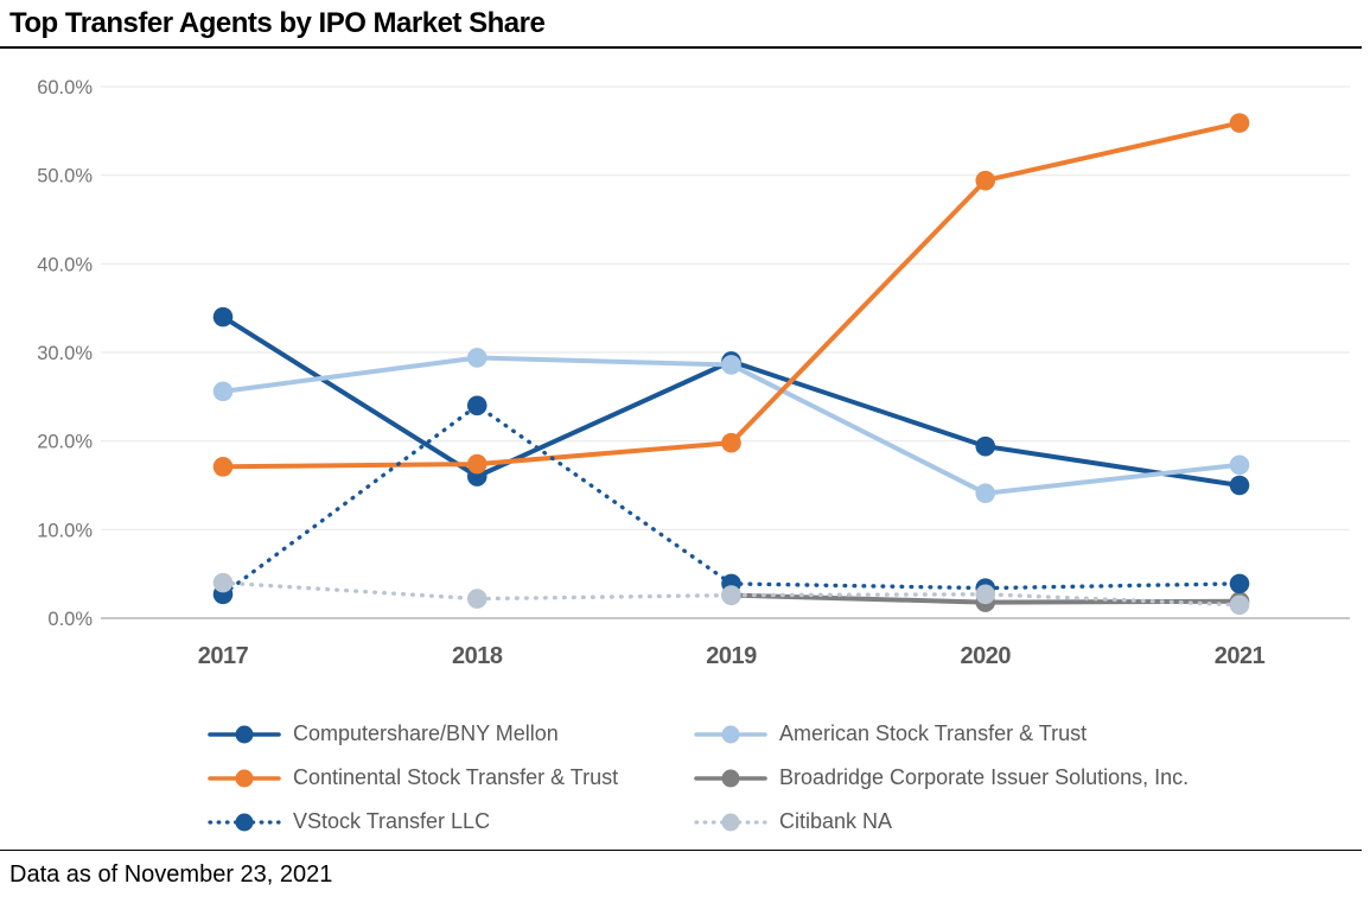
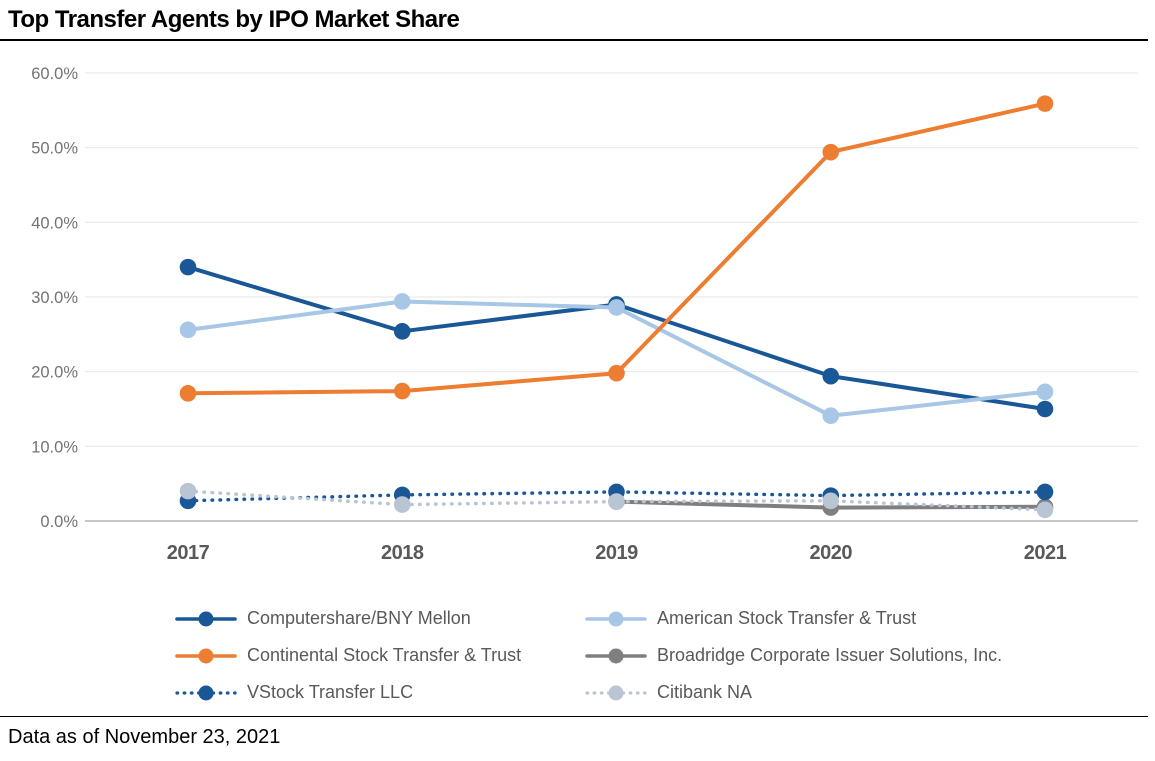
Computershare/BNY Mellon/2018: 16% -> 25%
VStock Transfer LLC/2018: 24% -> 4%
